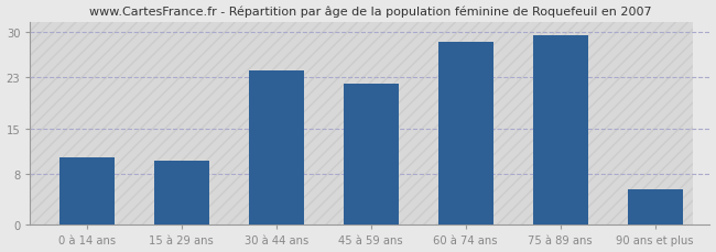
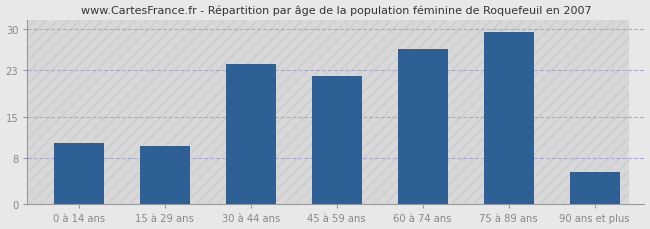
60 à 74 ans: 28.5 -> 26.6
